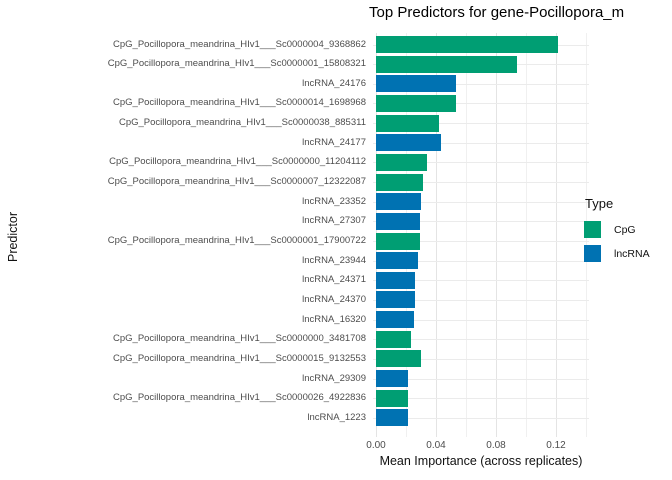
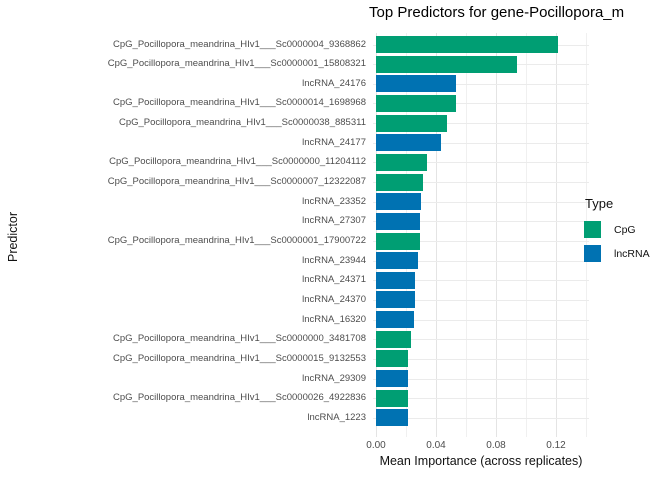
CpG_Pocillopora_meandrina_HIv1___Sc0000038_885311: 0.042 -> 0.047
CpG_Pocillopora_meandrina_HIv1___Sc0000015_9132553: 0.030 -> 0.021
